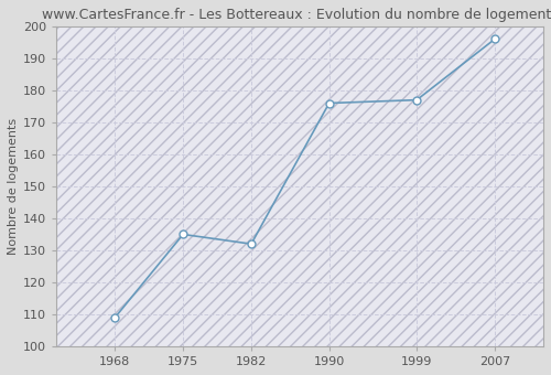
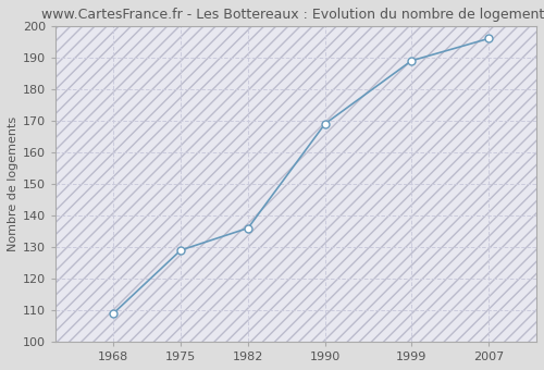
1975: 135 -> 129
1982: 132 -> 136
1990: 176 -> 169
1999: 177 -> 189
